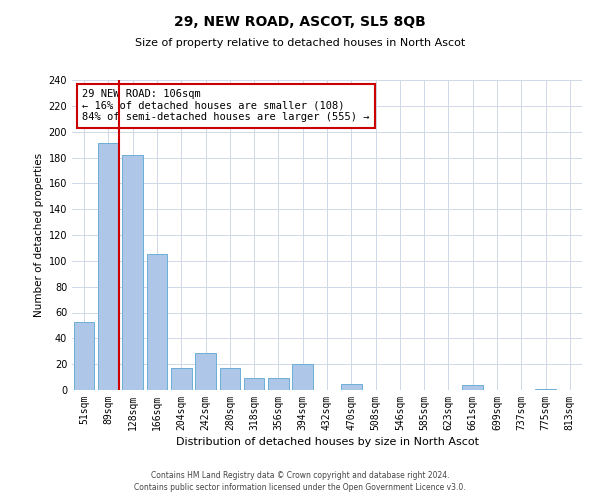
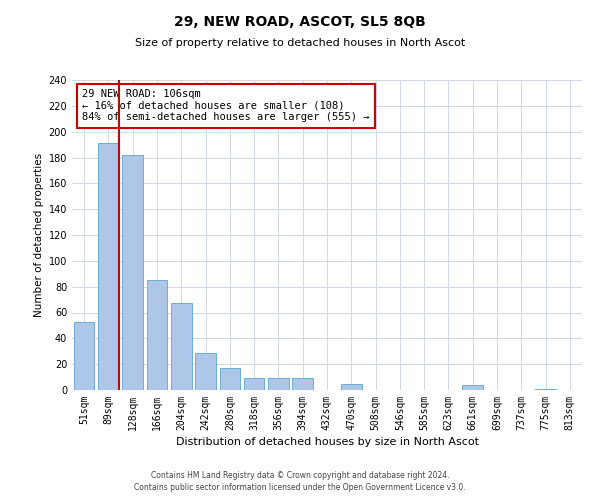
166sqm: 105 -> 85
204sqm: 17 -> 67
394sqm: 20 -> 9
